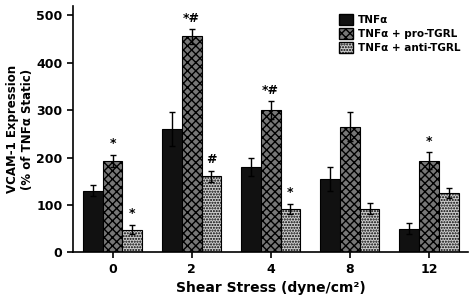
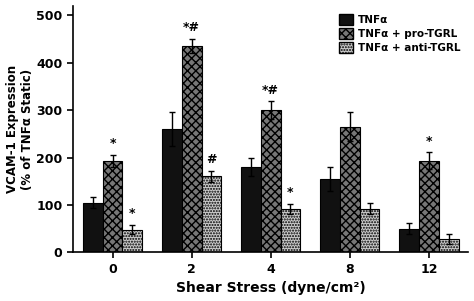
TNFα/0: 130 -> 105
TNFα + pro-TGRL/2: 455 -> 435
TNFα + anti-TGRL/12: 125 -> 28
